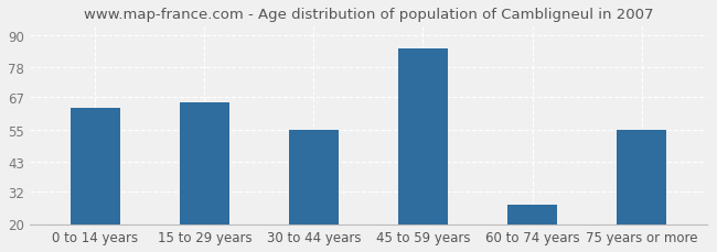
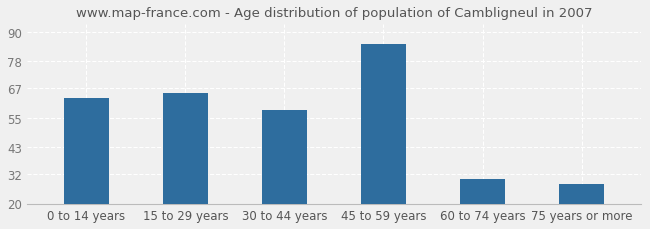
30 to 44 years: 55 -> 58
60 to 74 years: 27 -> 30
75 years or more: 55 -> 28
